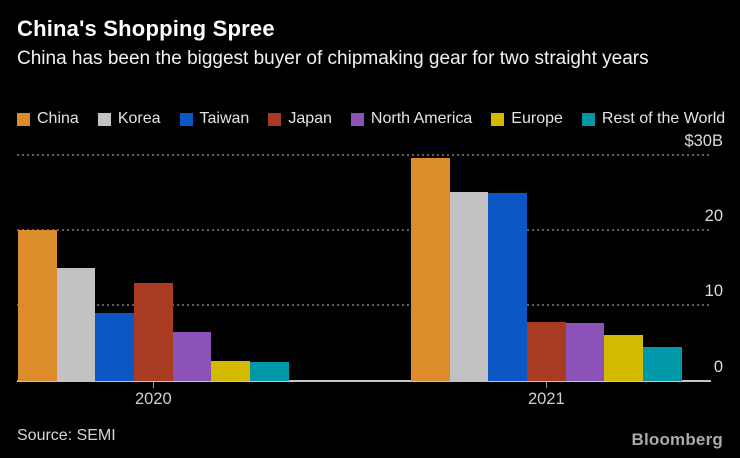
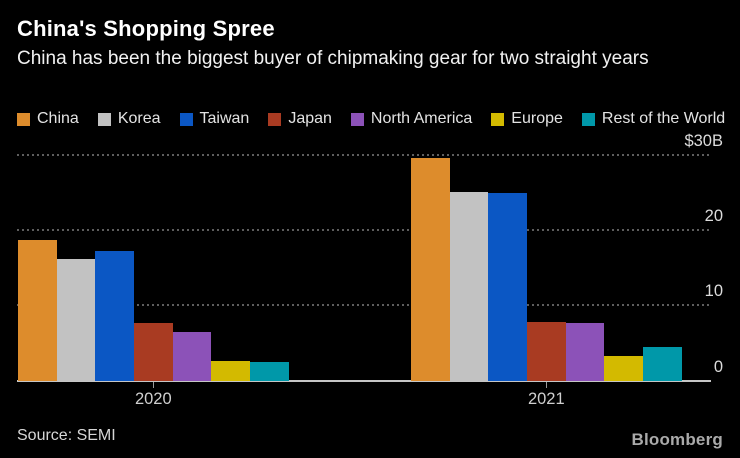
China/2020: $20B -> $19B
Korea/2020: $15B -> $16B
Taiwan/2020: $9B -> $17B
Japan/2020: $13B -> $8B
Europe/2021: $6B -> $3B
